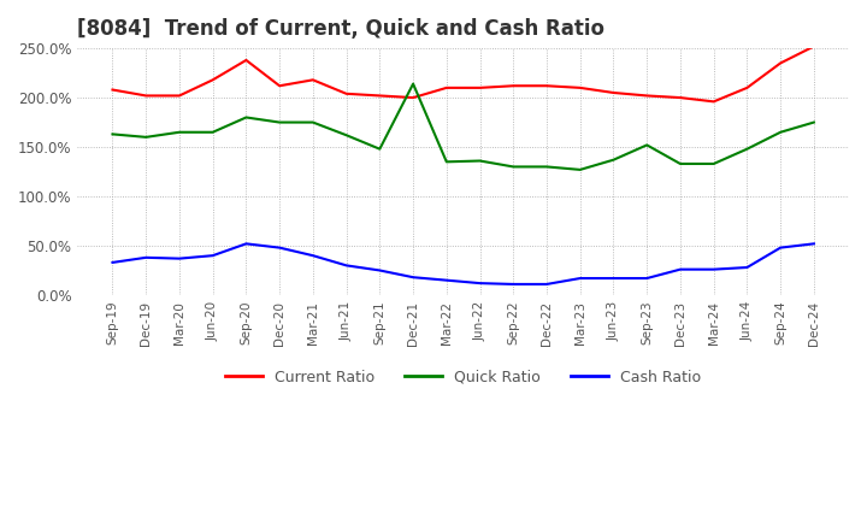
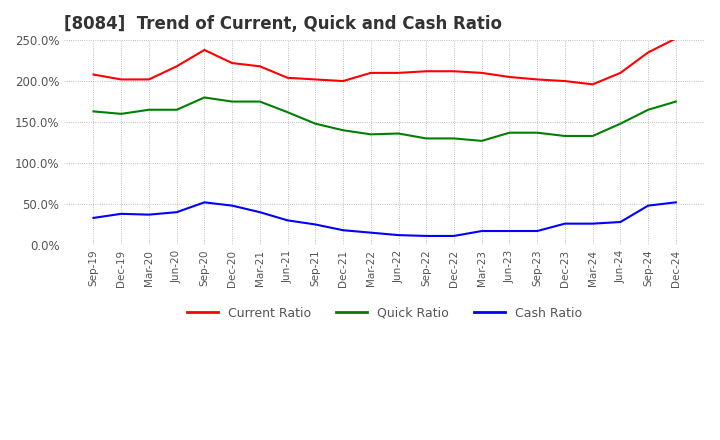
Current Ratio/Dec-20: 212% -> 222%
Quick Ratio/Dec-21: 214% -> 140%
Quick Ratio/Sep-23: 152% -> 137%
